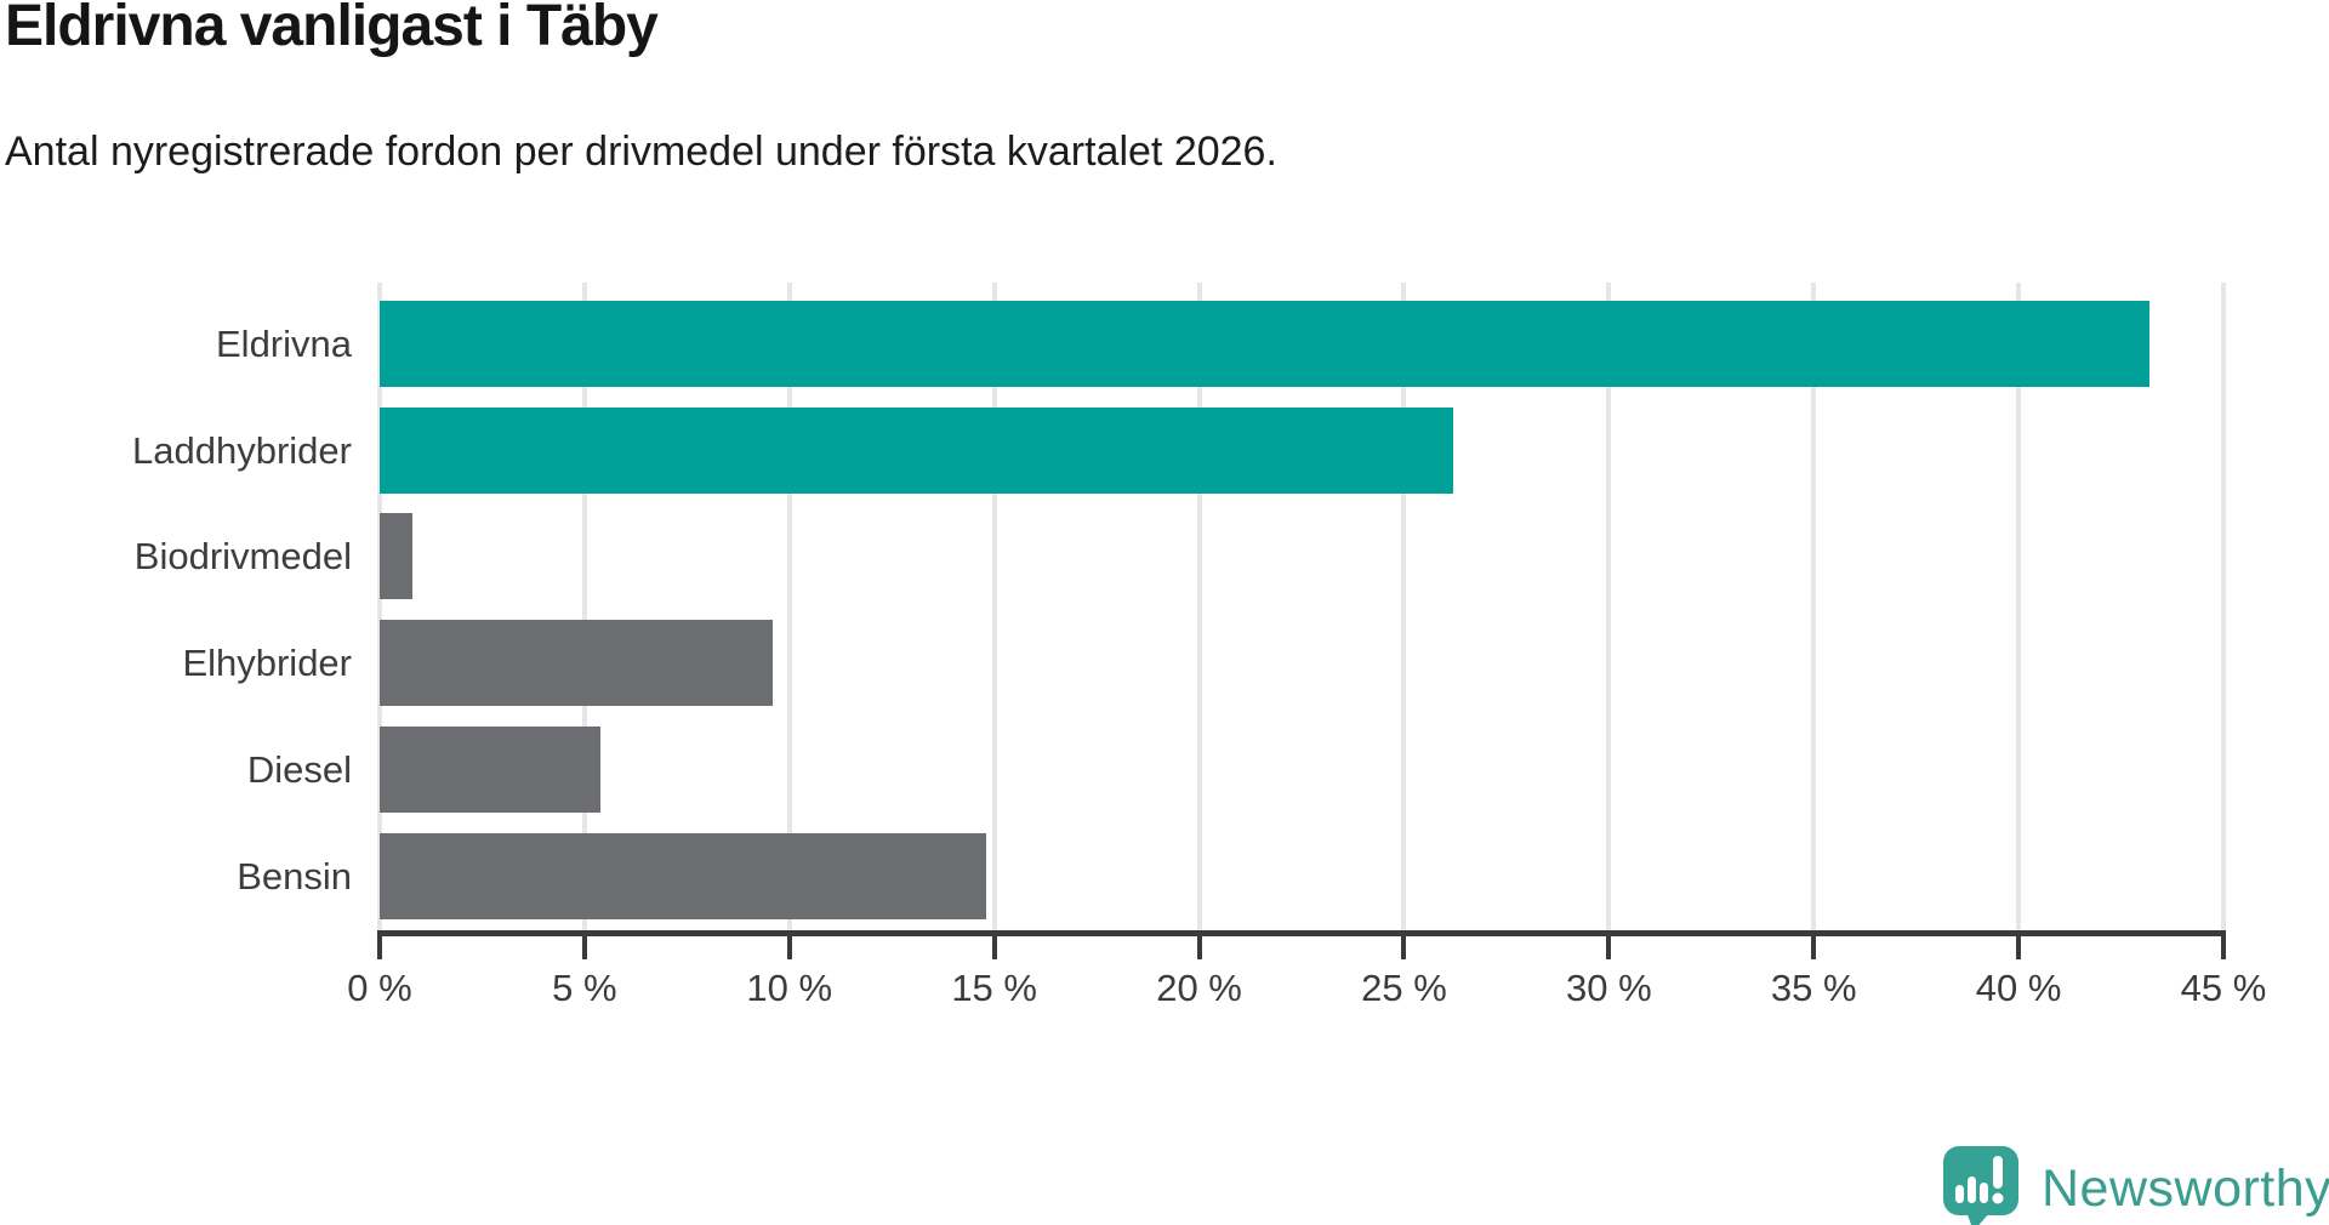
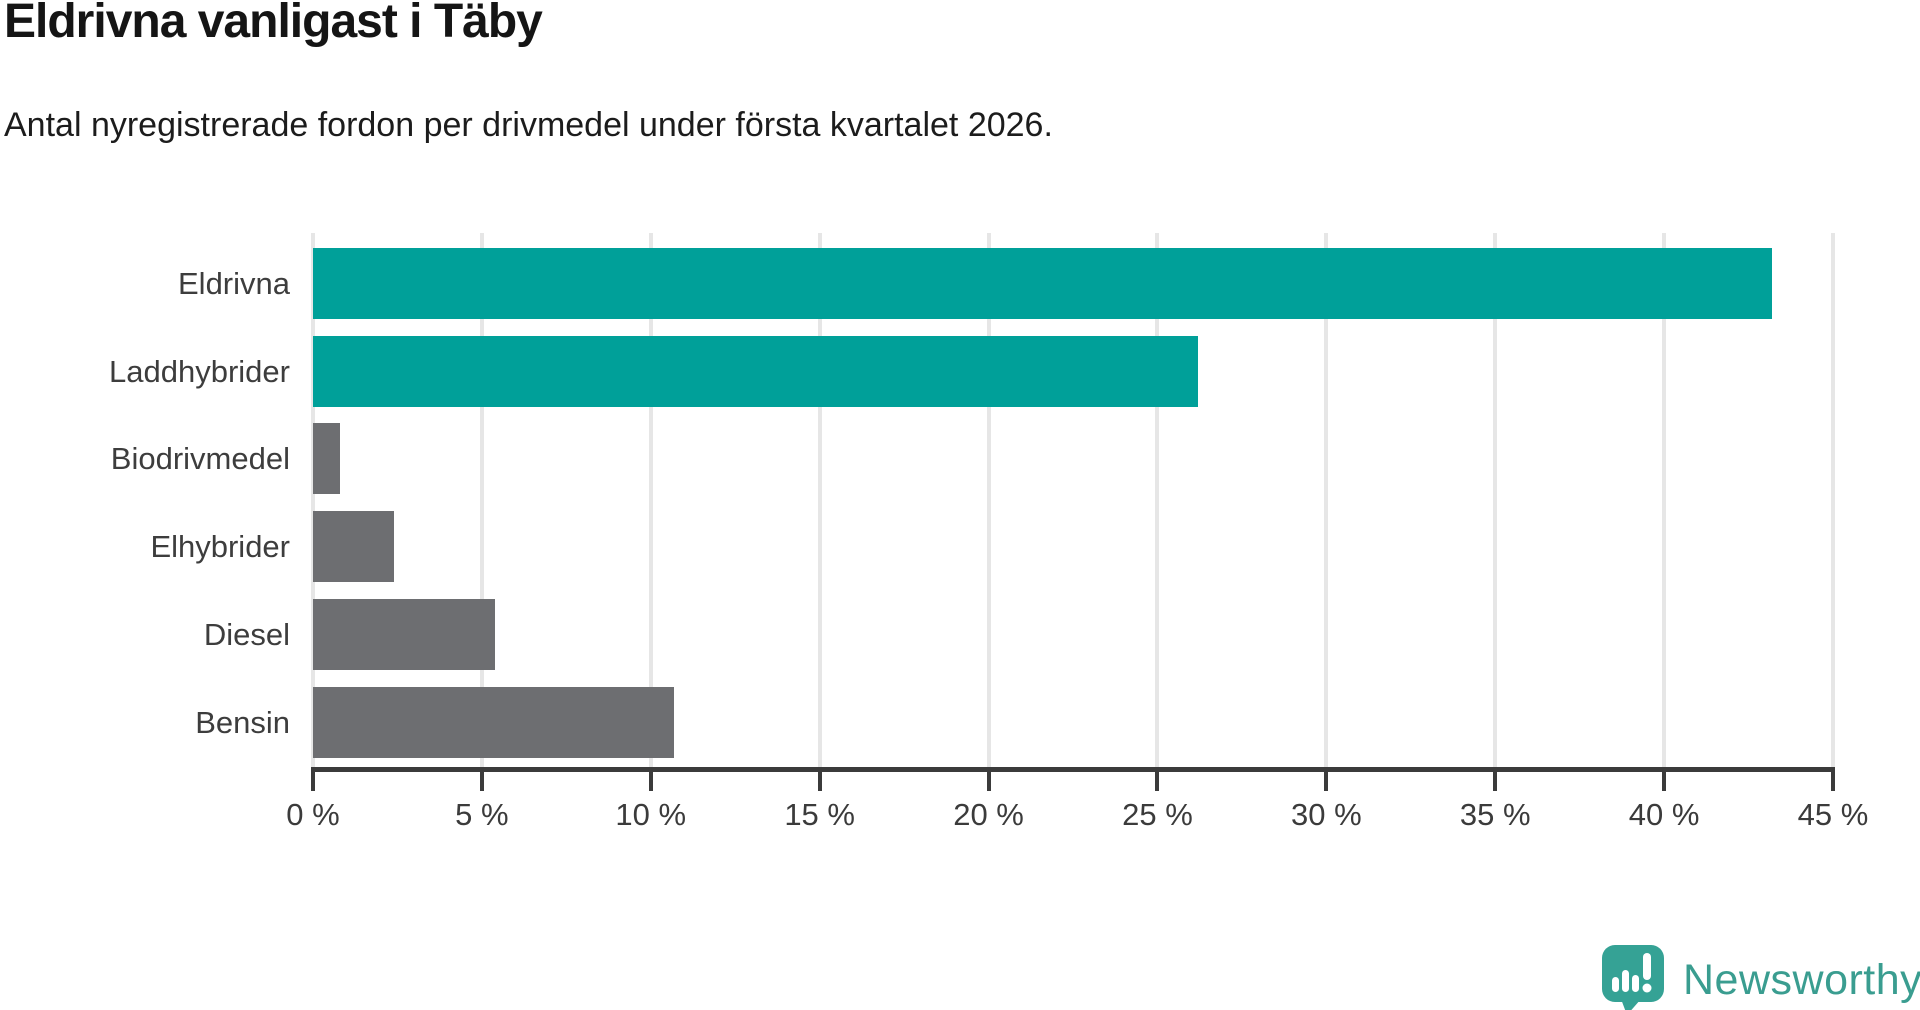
Elhybrider: 9.6% -> 2.4%
Bensin: 14.8% -> 10.7%
